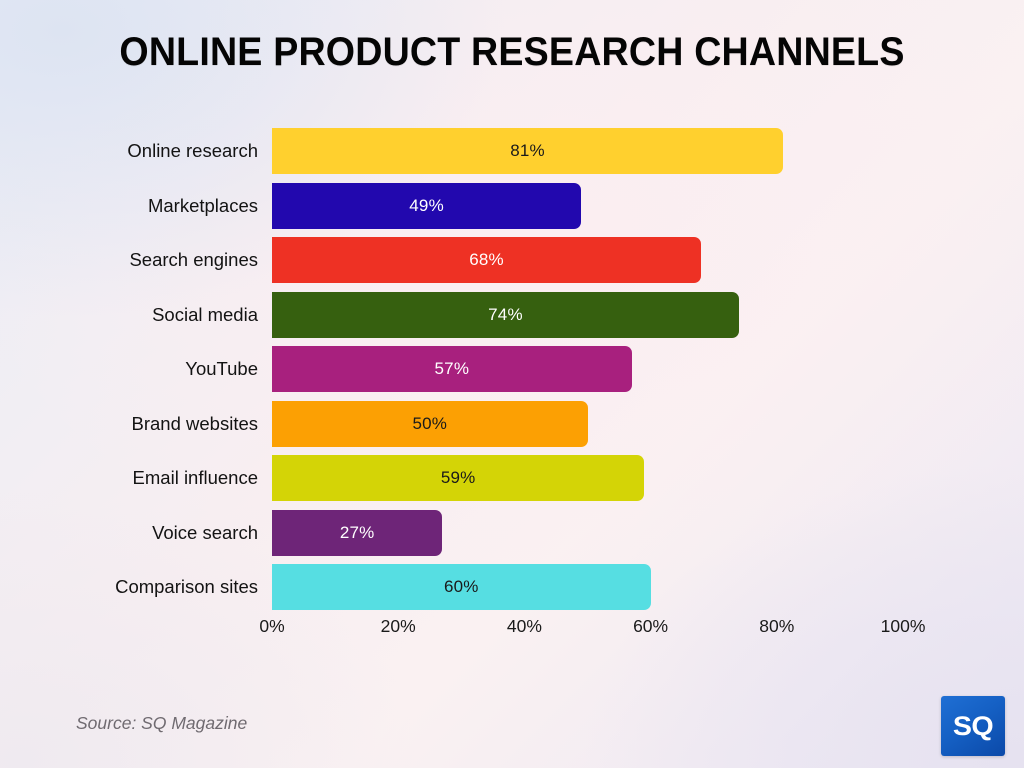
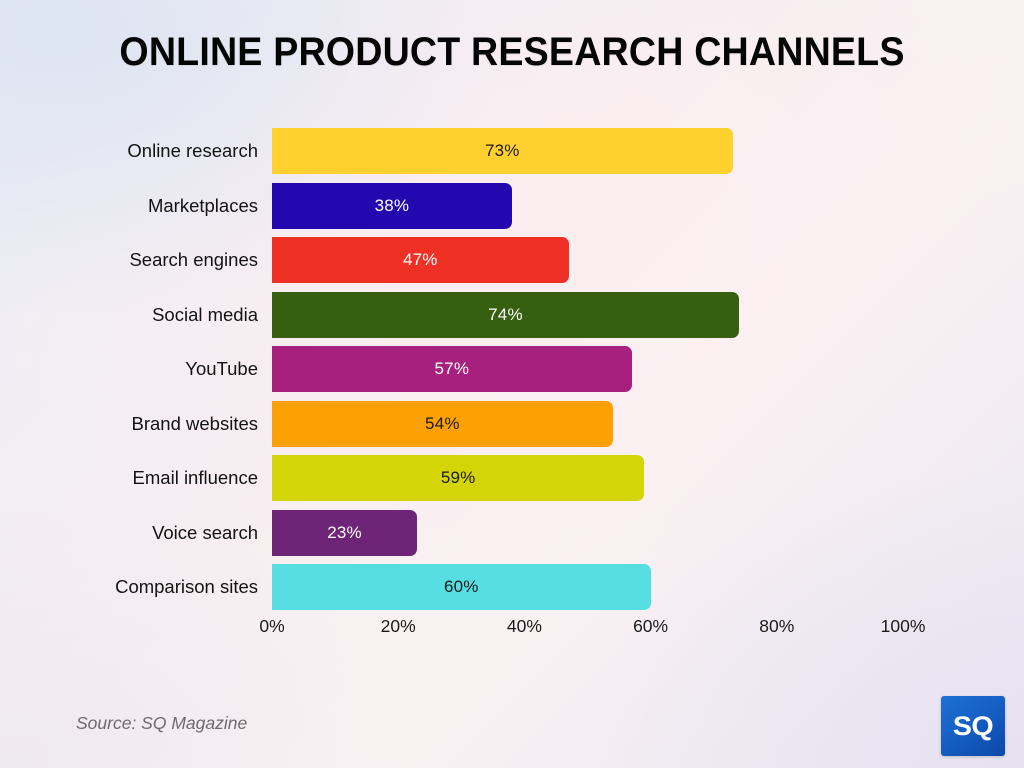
Online research: 81% -> 73%
Marketplaces: 49% -> 38%
Search engines: 68% -> 47%
Brand websites: 50% -> 54%
Voice search: 27% -> 23%
